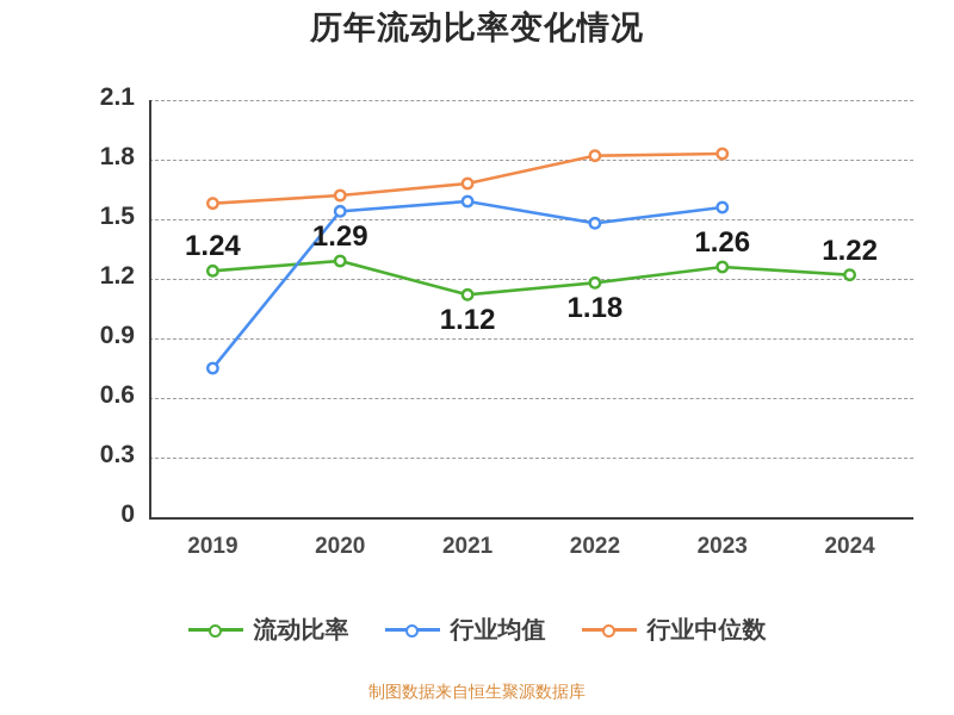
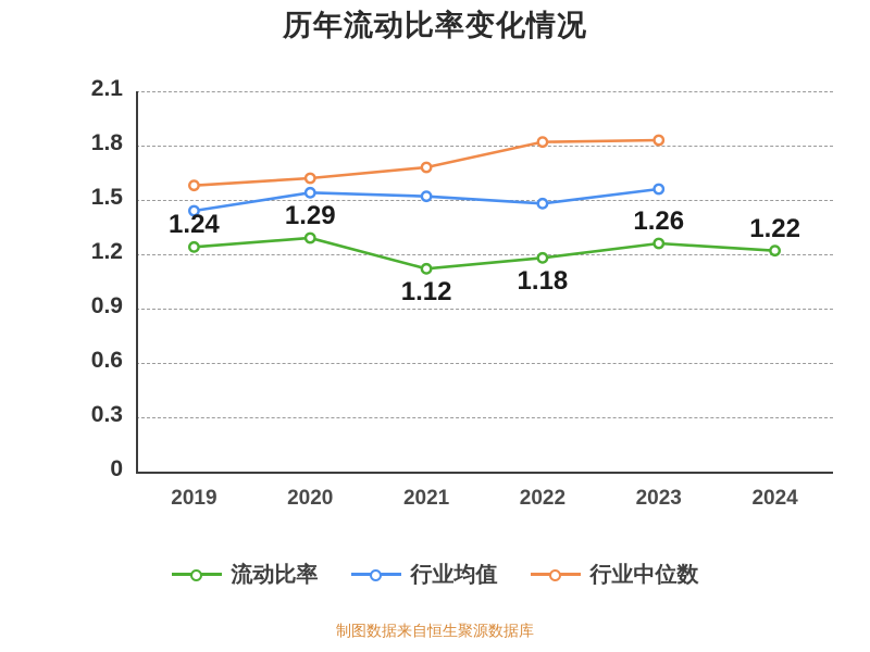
行业均值/2019: 0.75 -> 1.44
行业均值/2021: 1.59 -> 1.52
